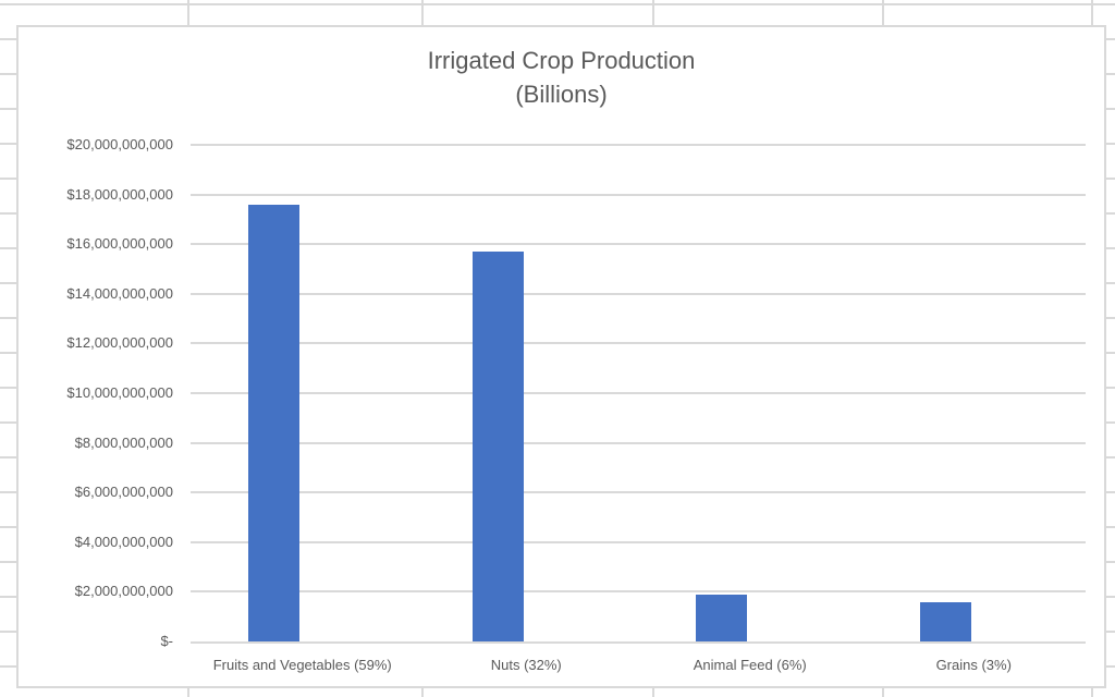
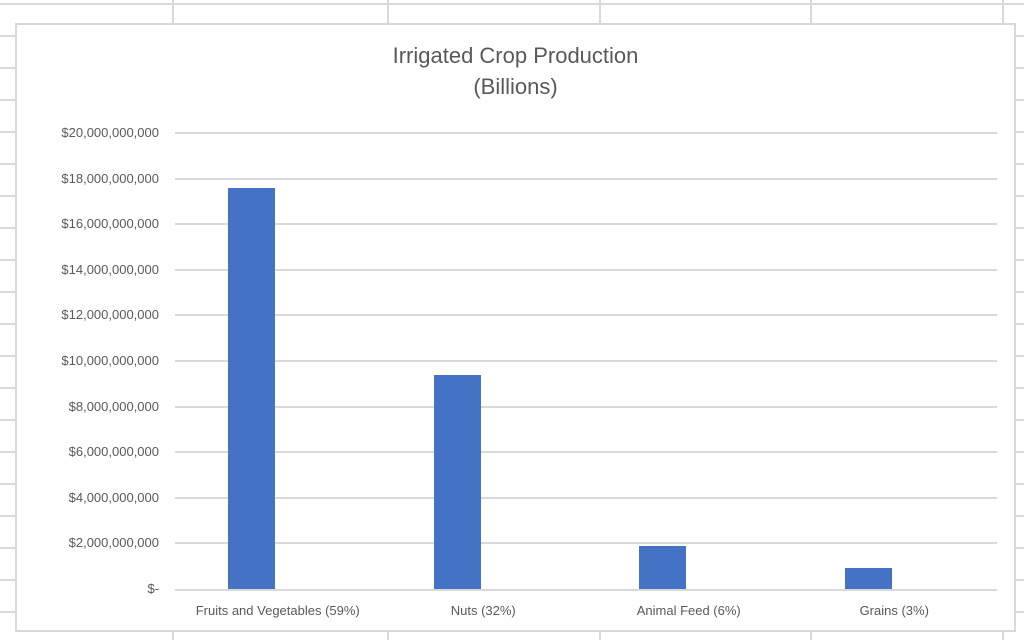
Nuts (32%): $15700000000 -> $9400000000
Grains (3%): $1600000000 -> $900000000
